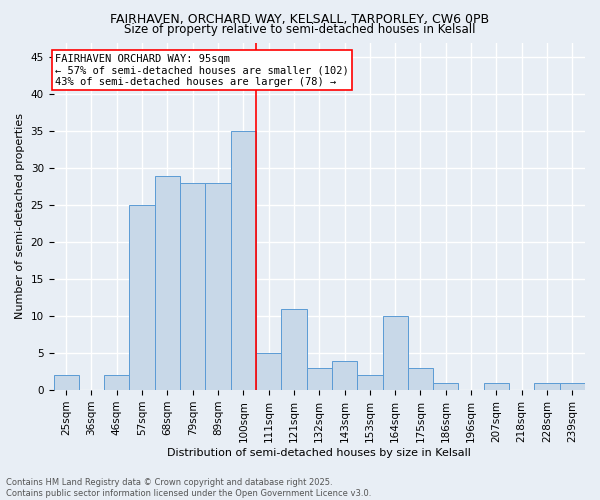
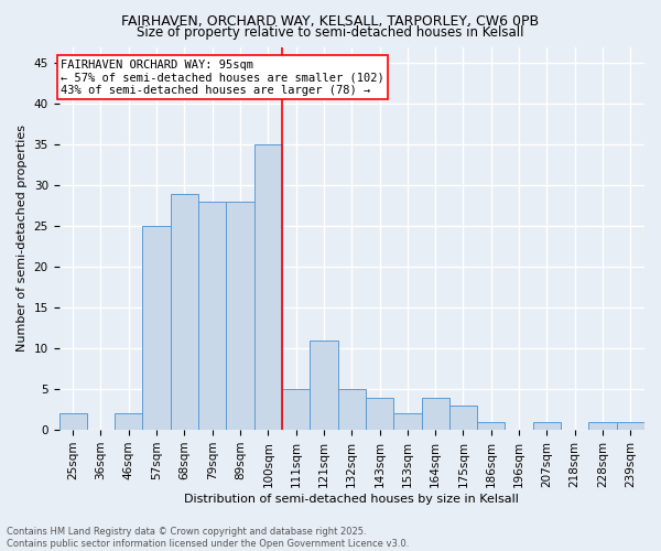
132sqm: 3 -> 5
164sqm: 10 -> 4
